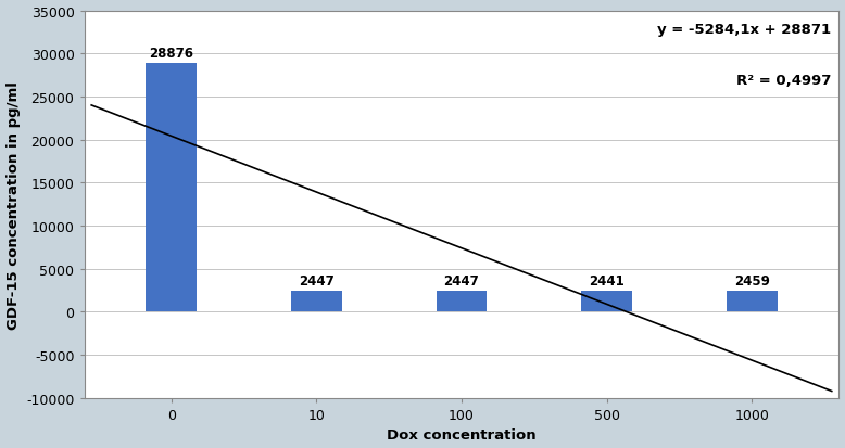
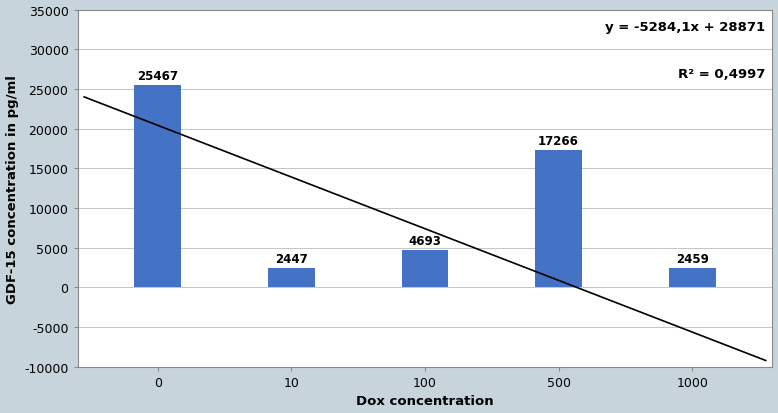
0: 28876 -> 25467
100: 2447 -> 4693
500: 2441 -> 17266
